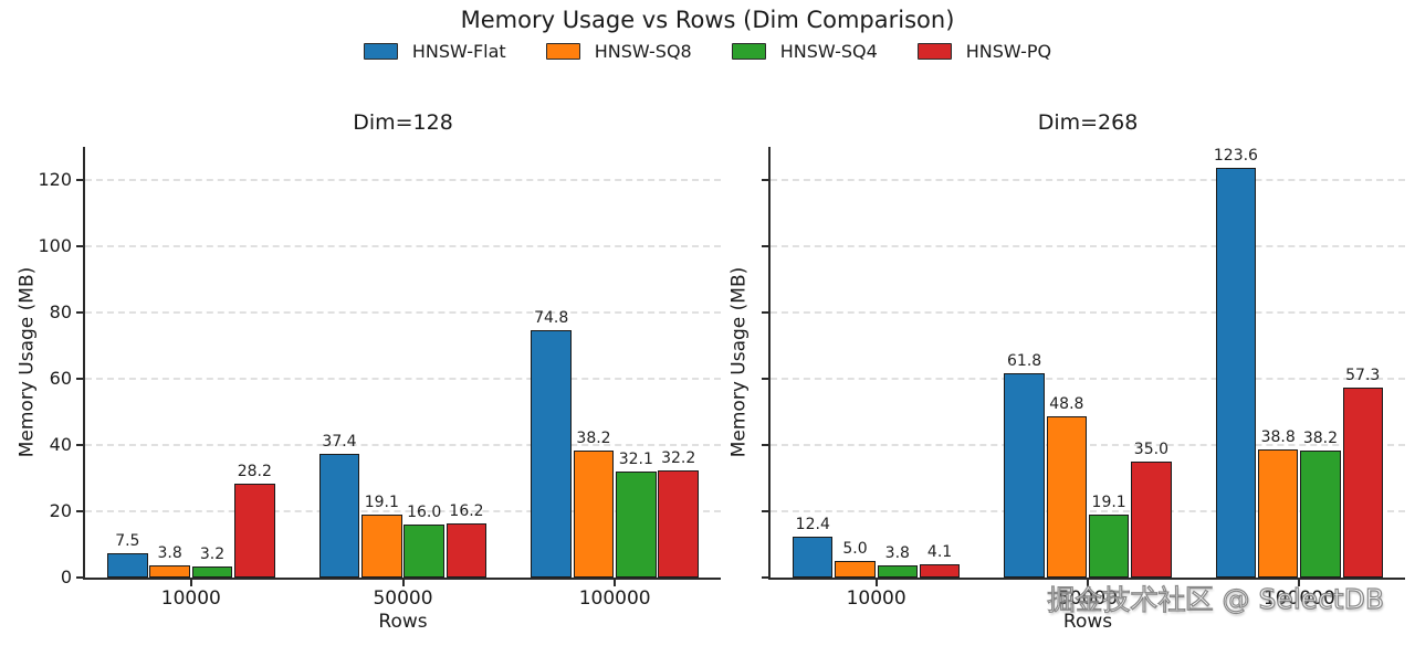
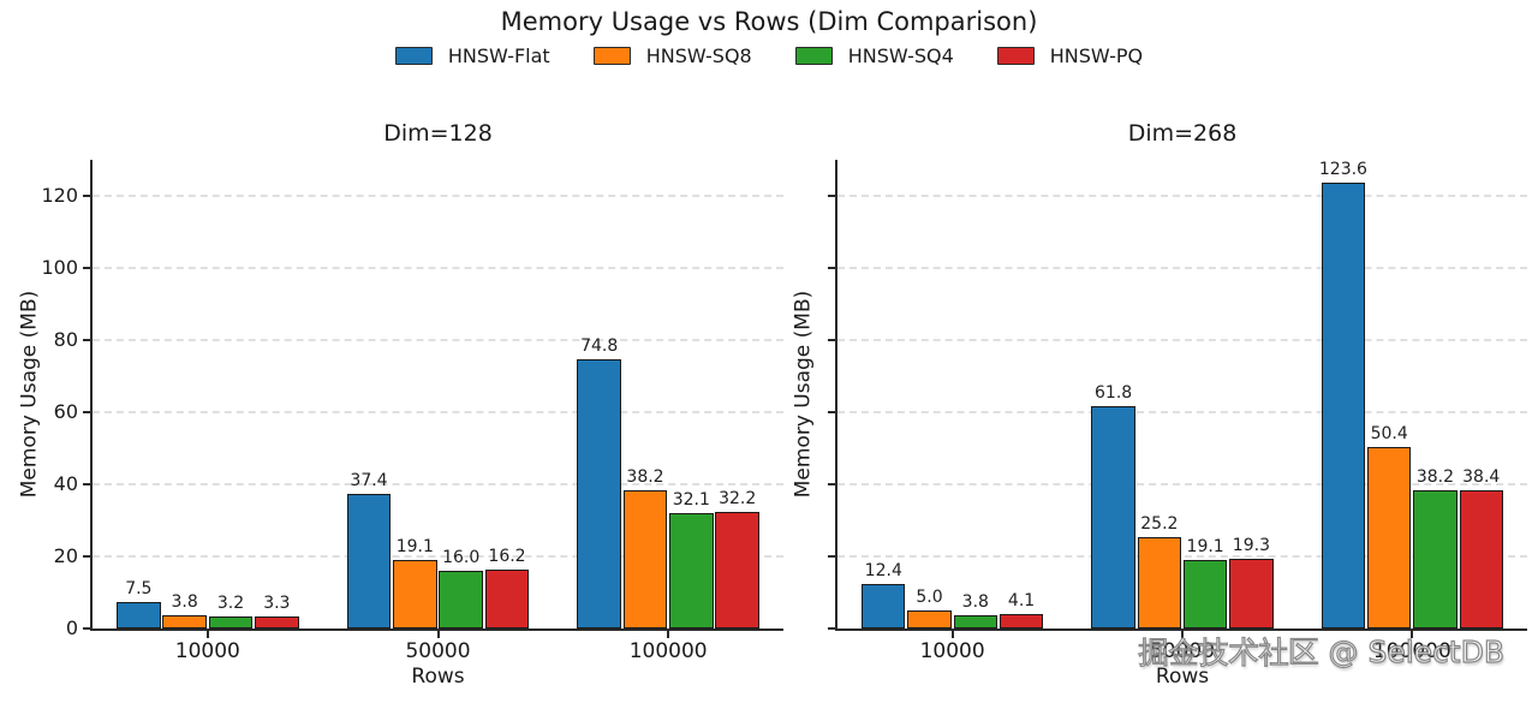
Dim=128/HNSW-PQ/10000: 28.2 -> 3.3
Dim=268/HNSW-SQ8/50000: 48.8 -> 25.2
Dim=268/HNSW-PQ/50000: 35.0 -> 19.3
Dim=268/HNSW-SQ8/100000: 38.8 -> 50.4
Dim=268/HNSW-PQ/100000: 57.3 -> 38.4
